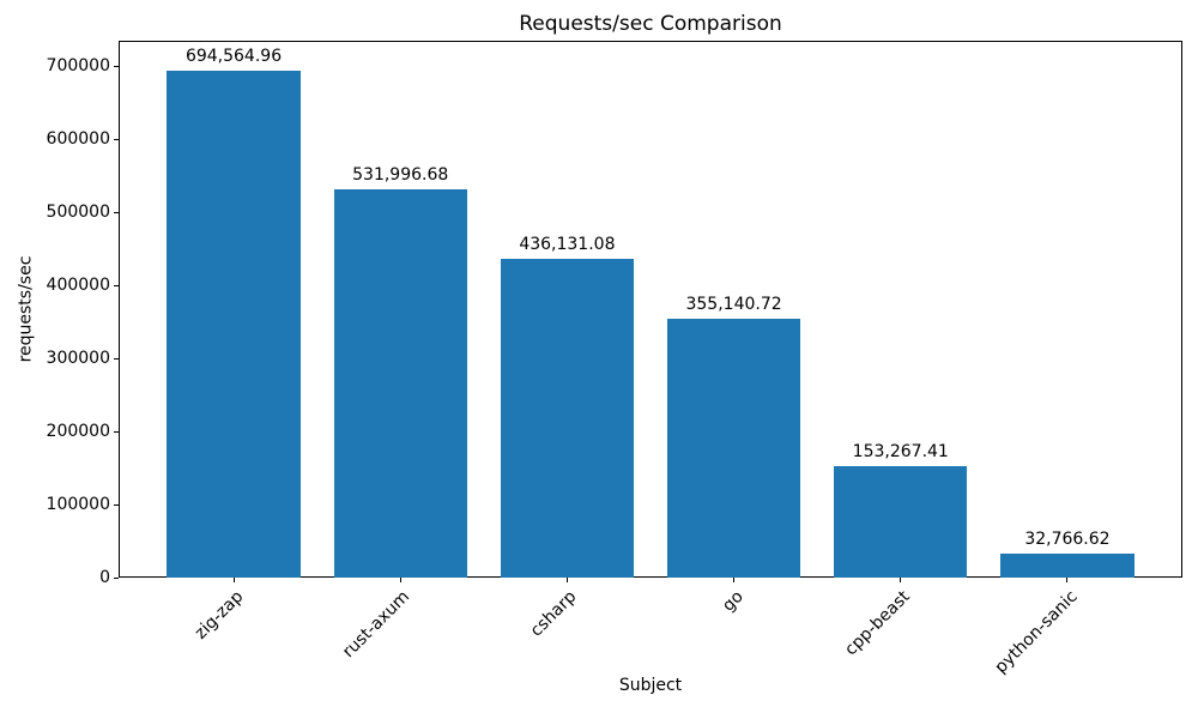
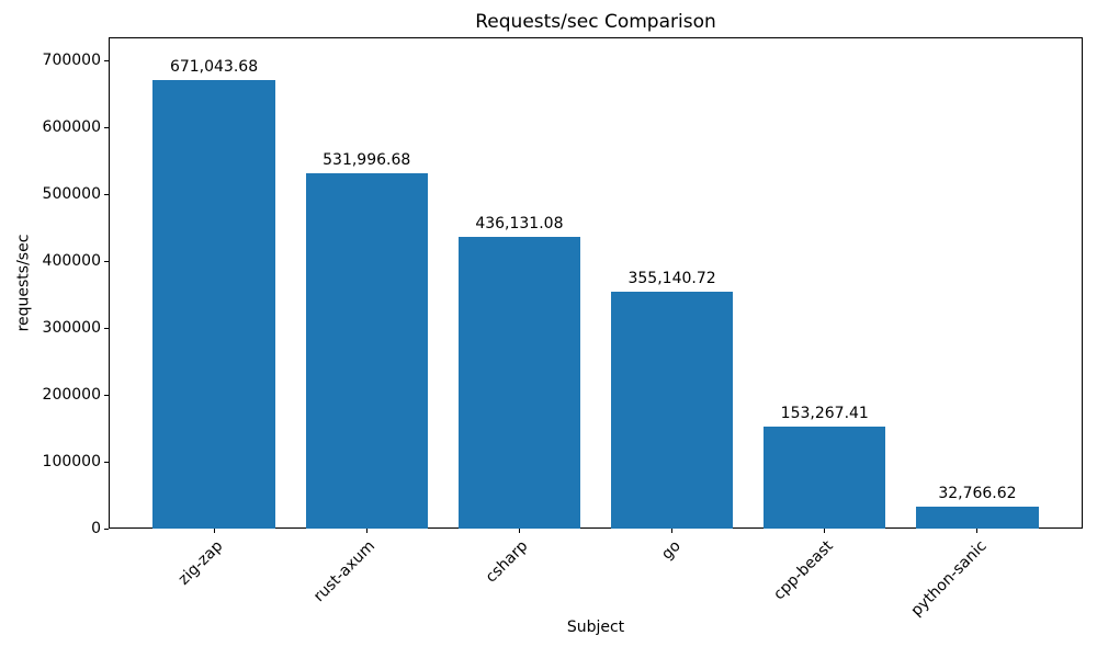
zig-zap: 694,564.96 -> 671,043.68
